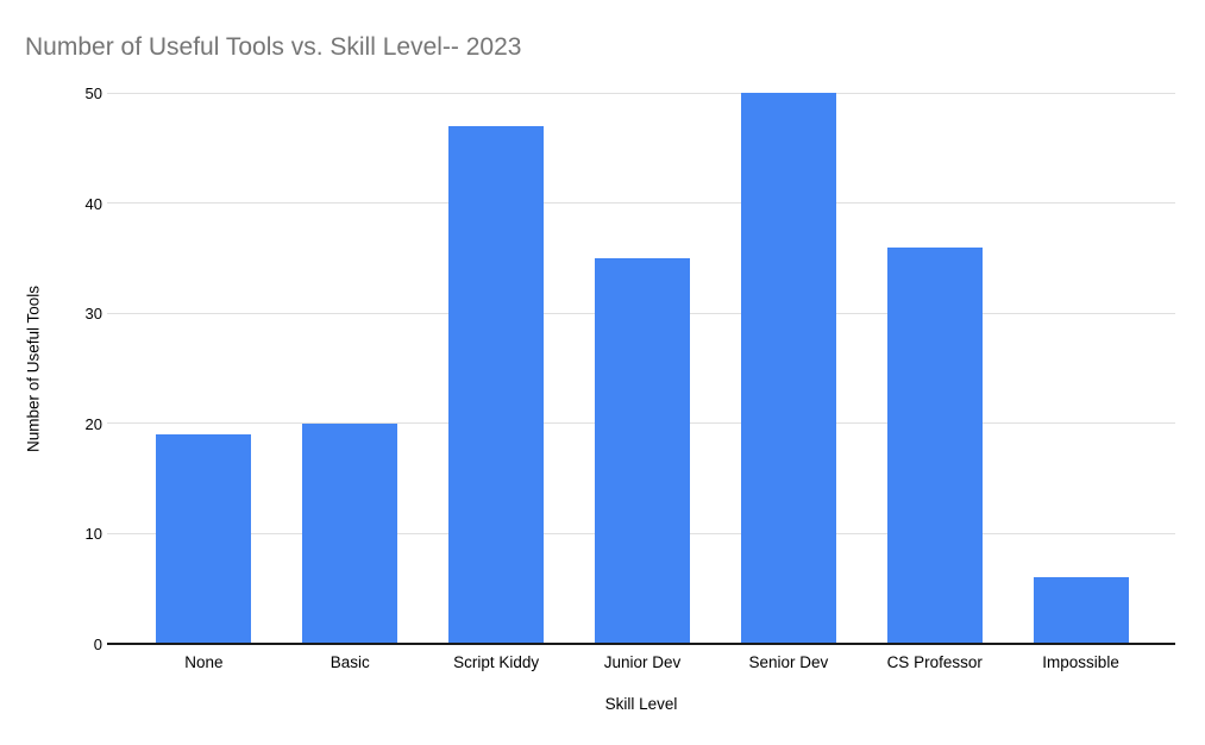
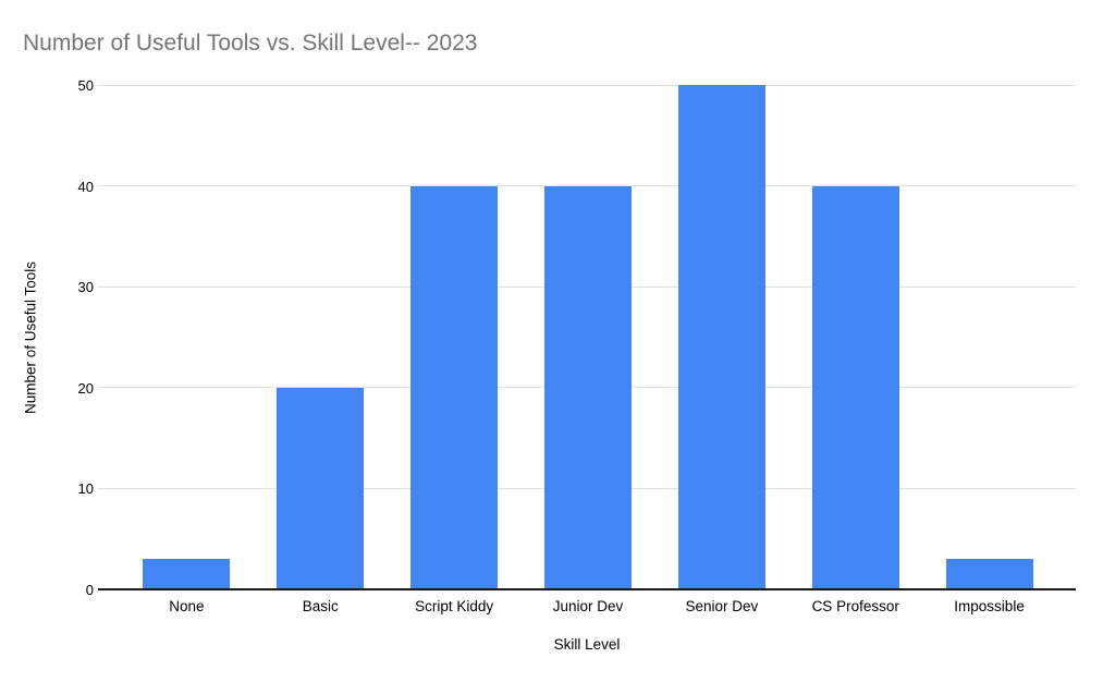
None: 19 -> 3
Script Kiddy: 47 -> 40
Junior Dev: 35 -> 40
CS Professor: 36 -> 40
Impossible: 6 -> 3
